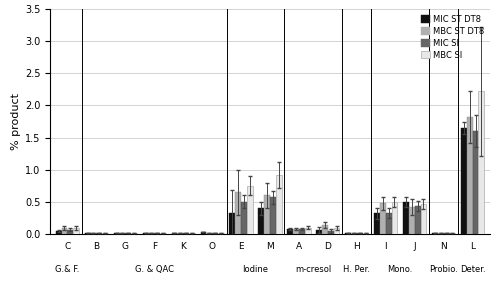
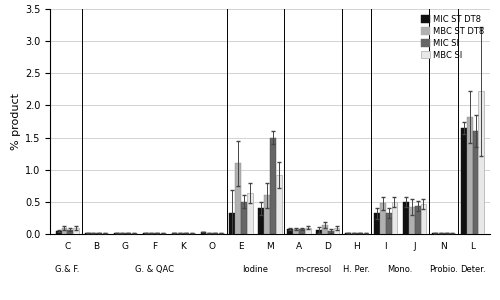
MBC ST DT8/E: 0.65 -> 1.10
MBC SI/E: 0.75 -> 0.64
MIC SI/M: 0.57 -> 1.50
